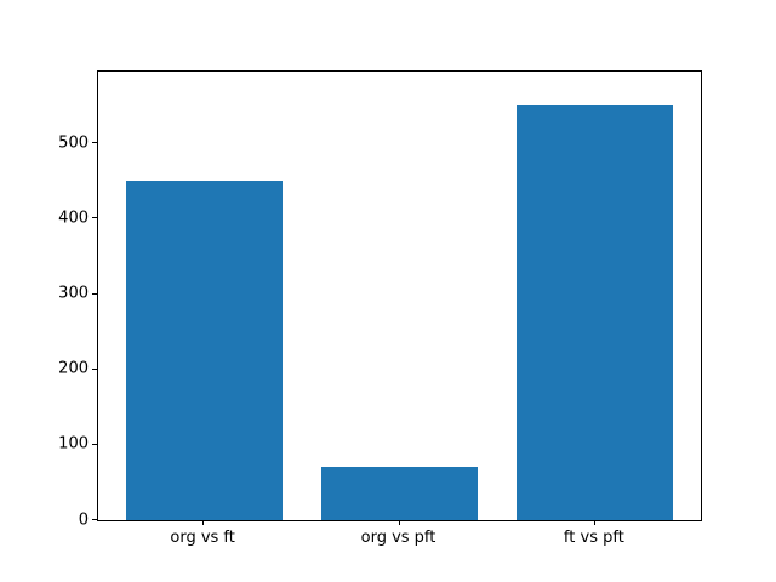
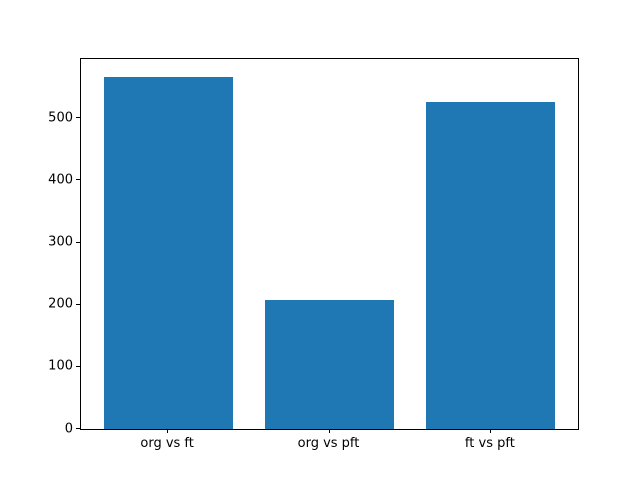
org vs ft: 450 -> 570
org vs pft: 70 -> 210
ft vs pft: 550 -> 530
